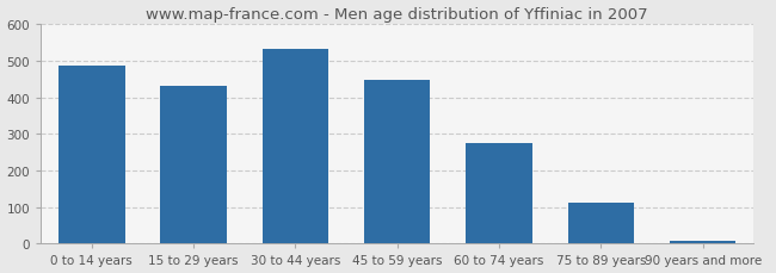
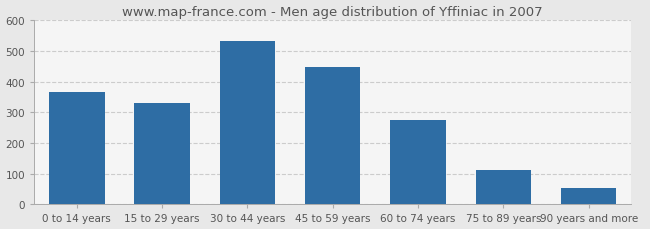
0 to 14 years: 488 -> 365
15 to 29 years: 432 -> 330
90 years and more: 8 -> 55
